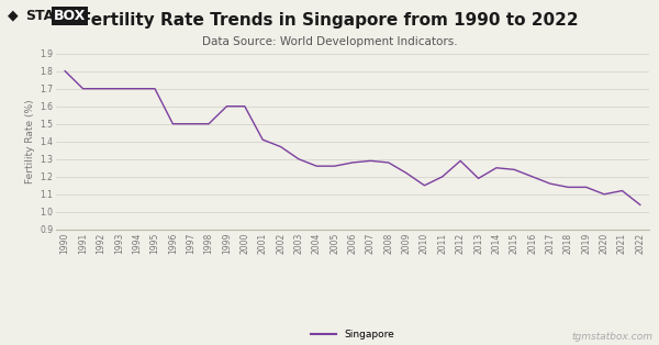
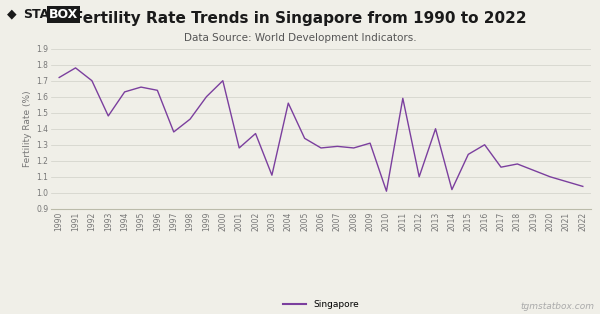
1990: 1.80 -> 1.72
1991: 1.70 -> 1.78
1993: 1.70 -> 1.48
1994: 1.70 -> 1.63
1995: 1.70 -> 1.66
1996: 1.50 -> 1.64
1997: 1.50 -> 1.38
1998: 1.50 -> 1.46
2000: 1.60 -> 1.70
2001: 1.41 -> 1.28
2003: 1.30 -> 1.11
2004: 1.26 -> 1.56
2005: 1.26 -> 1.34
2009: 1.22 -> 1.31
2010: 1.15 -> 1.01
2011: 1.20 -> 1.59
2012: 1.29 -> 1.10
2013: 1.19 -> 1.40
2014: 1.25 -> 1.02
2016: 1.20 -> 1.30
2018: 1.14 -> 1.18
2021: 1.12 -> 1.07
